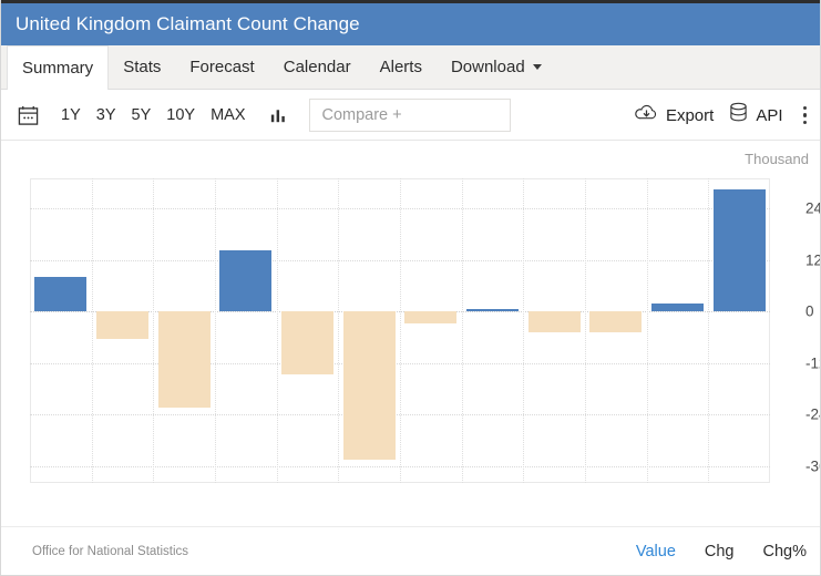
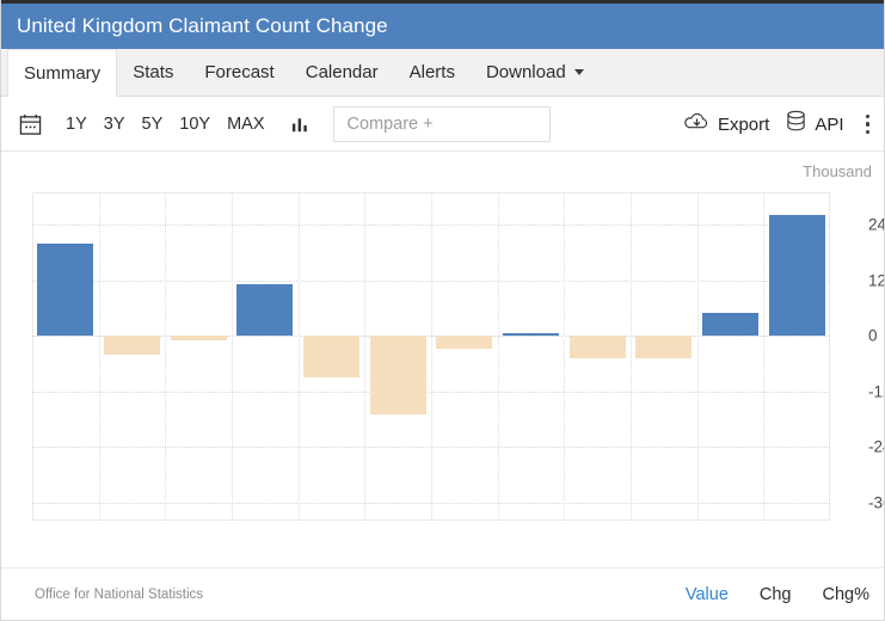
Feb: 8 -> 20
Mar: -6 -> -4
Apr: -22 -> -1
May: 14 -> 11
Jun: -15 -> -9
Jul: -34 -> -17
Dec: 2 -> 5
2026: 28 -> 26
